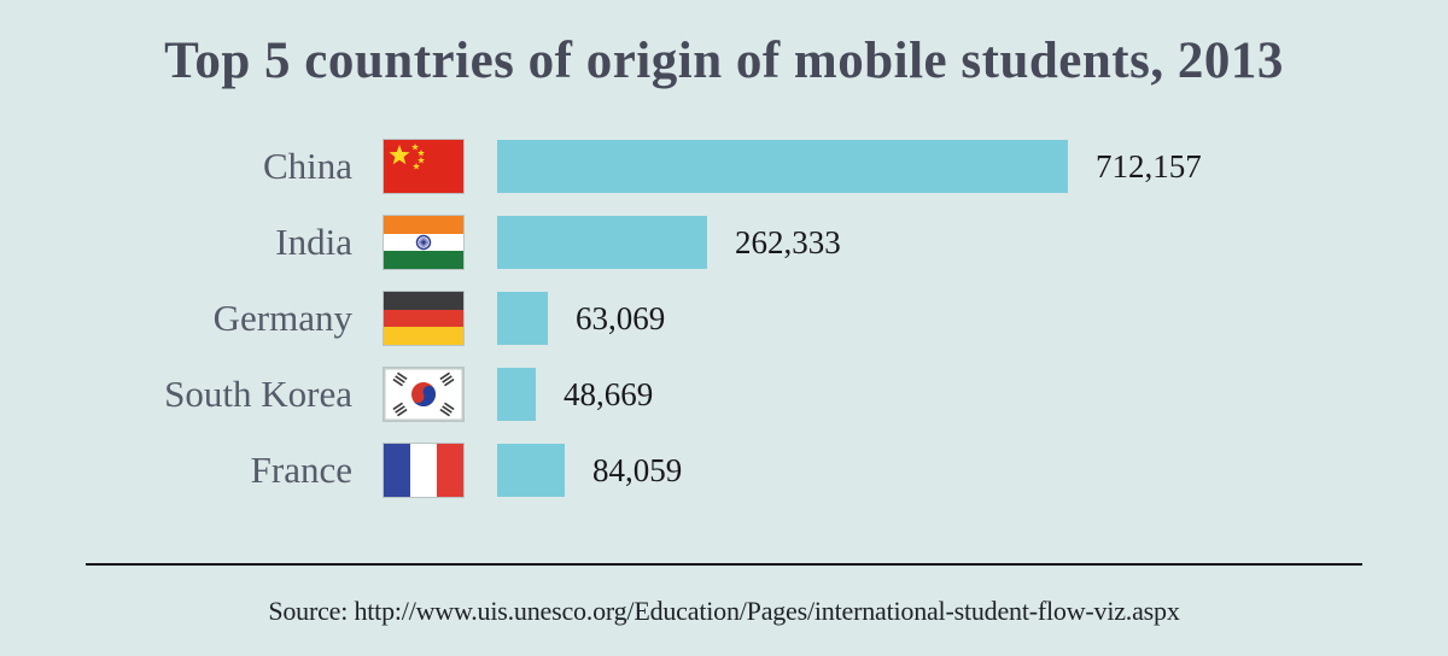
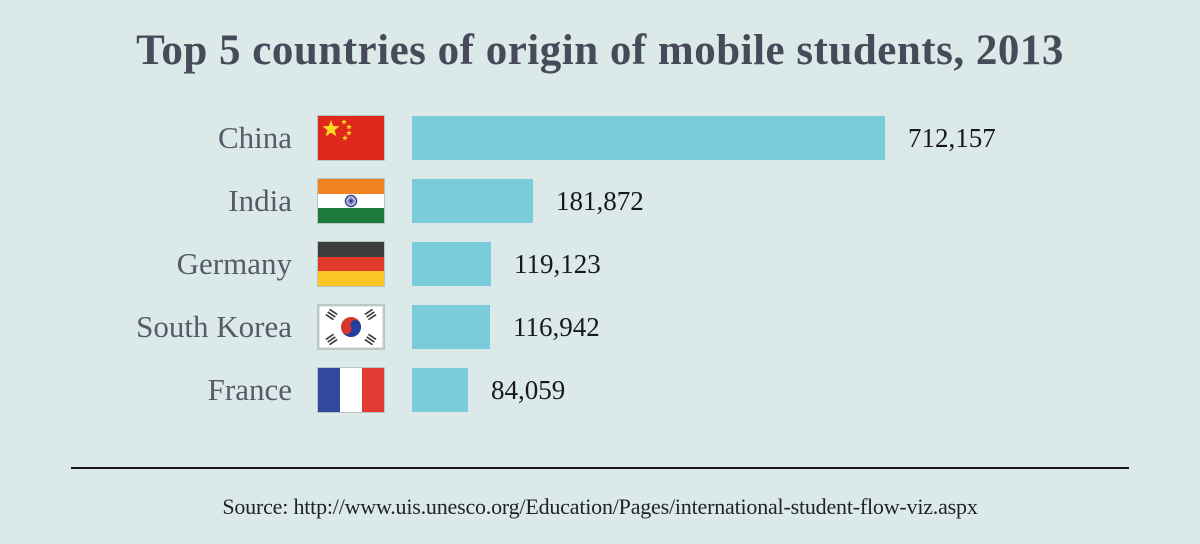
India: 262,333 -> 181,872
Germany: 63,069 -> 119,123
South Korea: 48,669 -> 116,942
